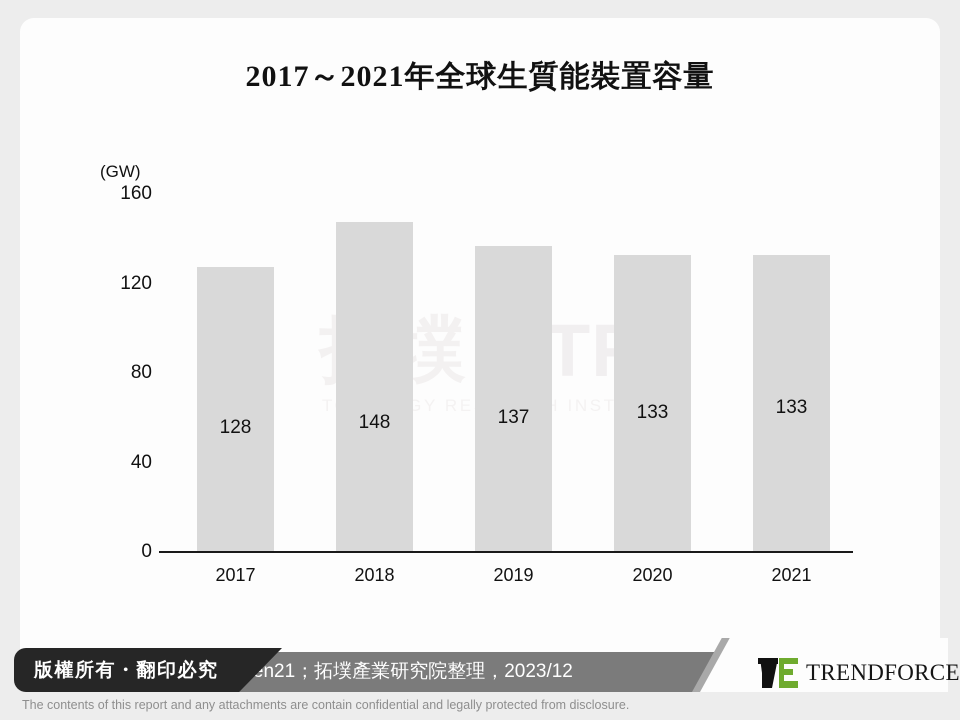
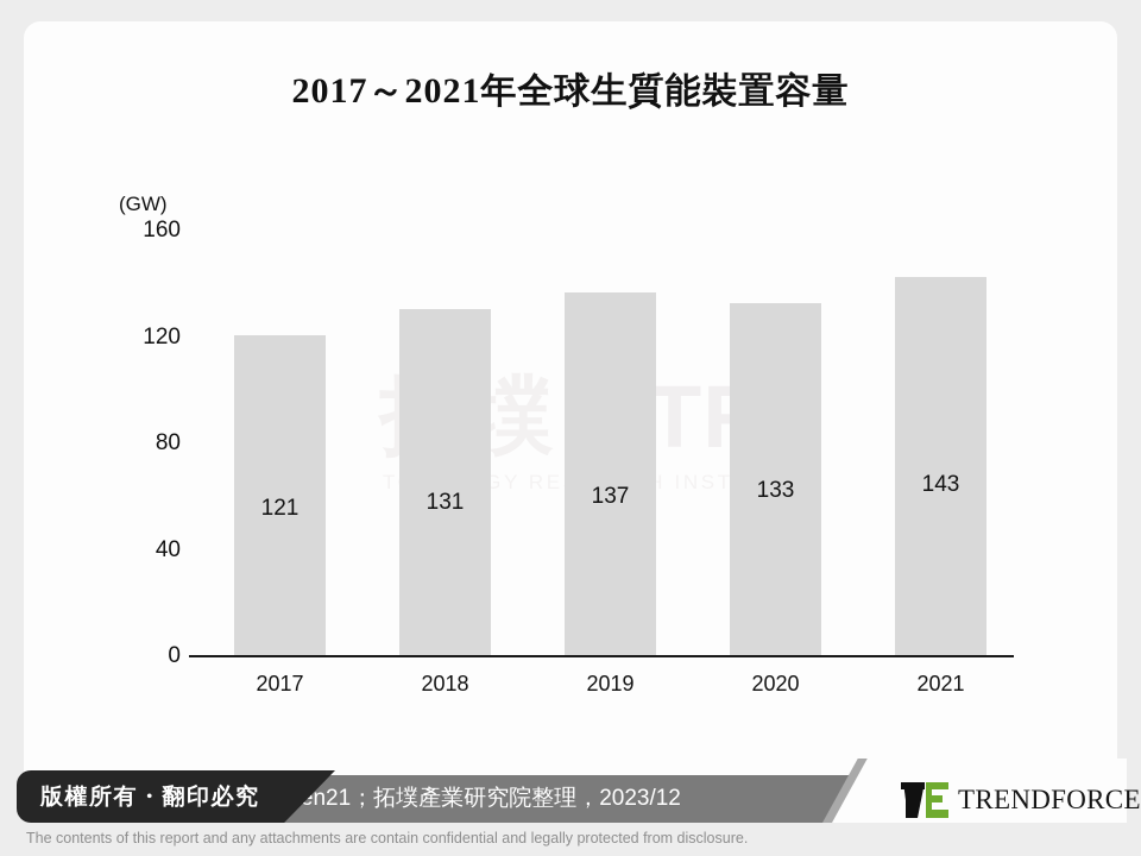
2017: 128 -> 121
2018: 148 -> 131
2021: 133 -> 143
